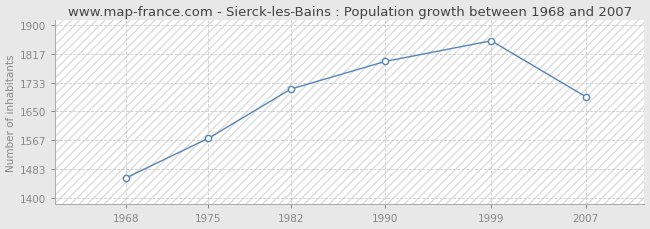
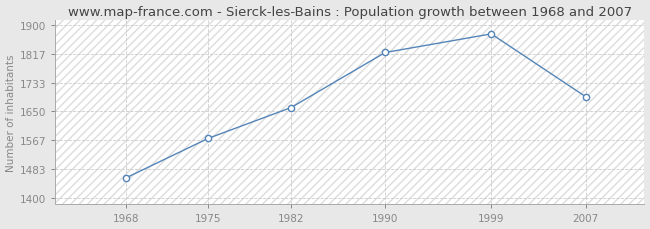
1982: 1715 -> 1661
1990: 1795 -> 1821
1999: 1855 -> 1875
